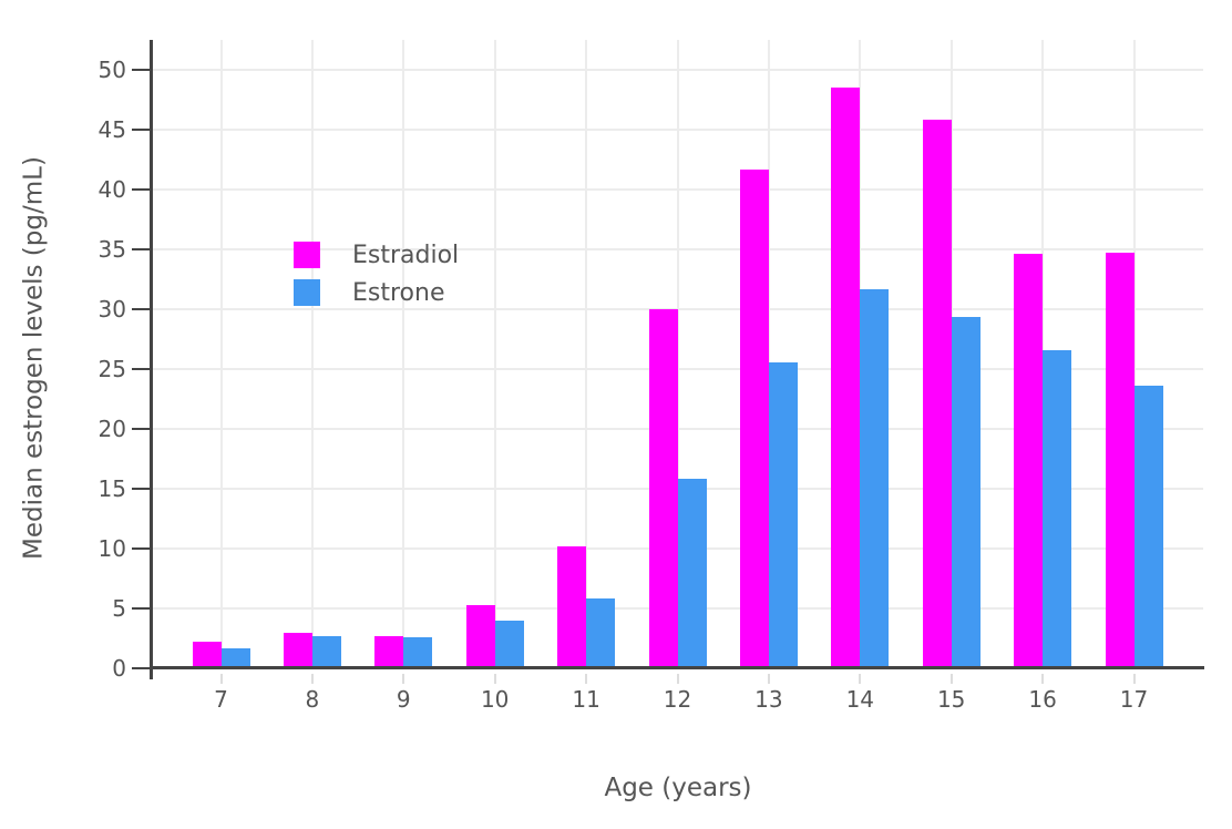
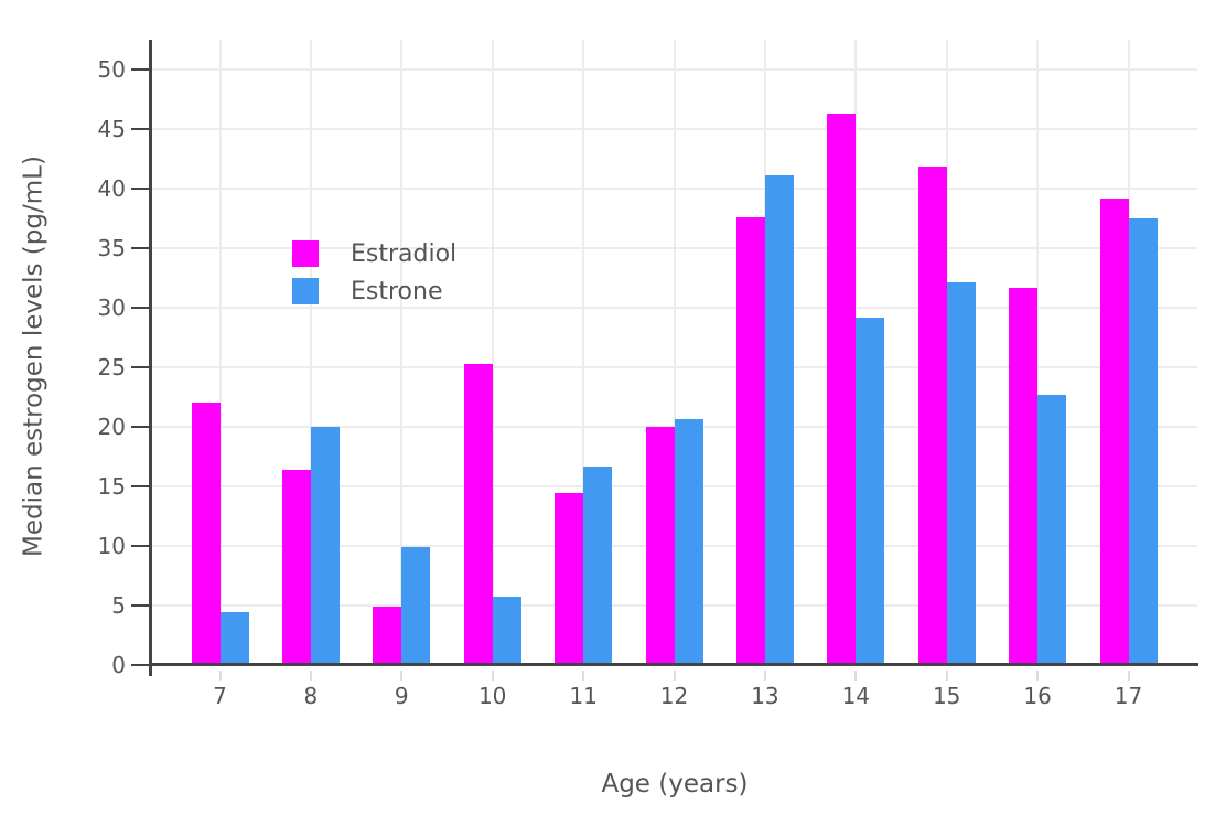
Estradiol/7: 2.2 -> 22.0
Estrone/7: 1.7 -> 4.4
Estradiol/8: 3.0 -> 16.4
Estrone/8: 2.7 -> 20.0
Estradiol/9: 2.7 -> 4.9
Estrone/9: 2.6 -> 9.9
Estradiol/10: 5.3 -> 25.3
Estrone/10: 4.0 -> 5.7
Estradiol/11: 10.2 -> 14.4
Estrone/11: 5.8 -> 16.7
Estradiol/12: 30.0 -> 20.0
Estrone/12: 15.8 -> 20.6
Estradiol/13: 41.6 -> 37.6
Estrone/13: 25.5 -> 41.1
Estradiol/14: 48.5 -> 46.3
Estrone/14: 31.6 -> 29.1
Estradiol/15: 45.8 -> 41.8
Estrone/15: 29.3 -> 32.1
Estradiol/16: 34.6 -> 31.6
Estrone/16: 26.6 -> 22.7
Estradiol/17: 34.7 -> 39.1
Estrone/17: 23.6 -> 37.5
